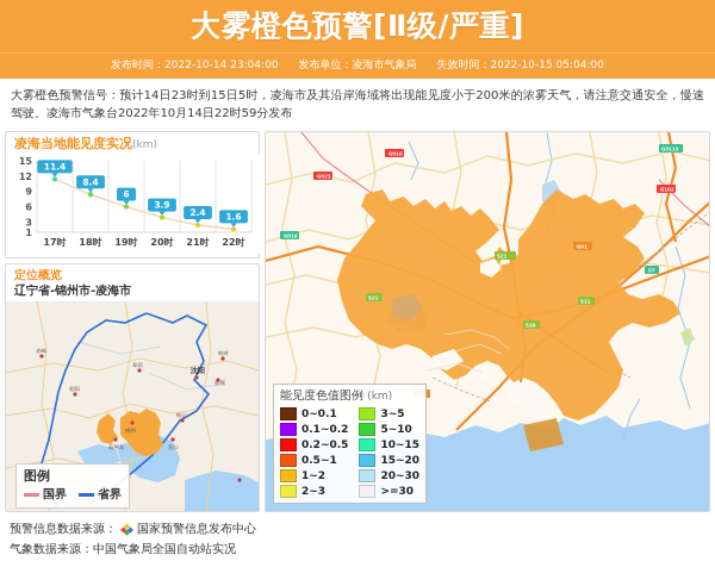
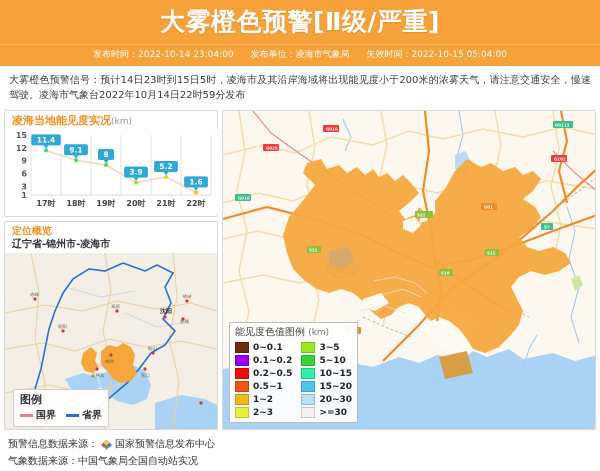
18时: 8.4 -> 9.1
19时: 6 -> 8
21时: 2.4 -> 5.2
